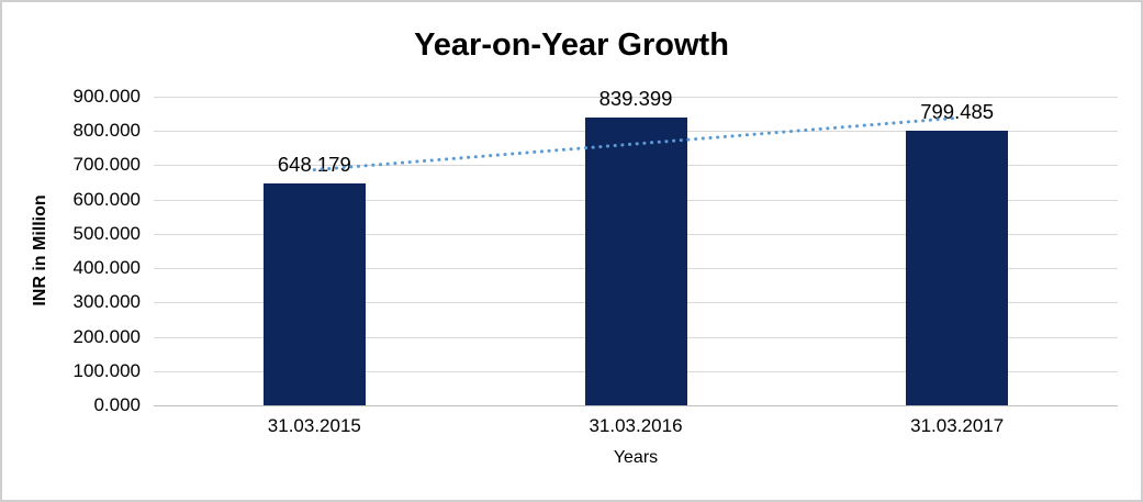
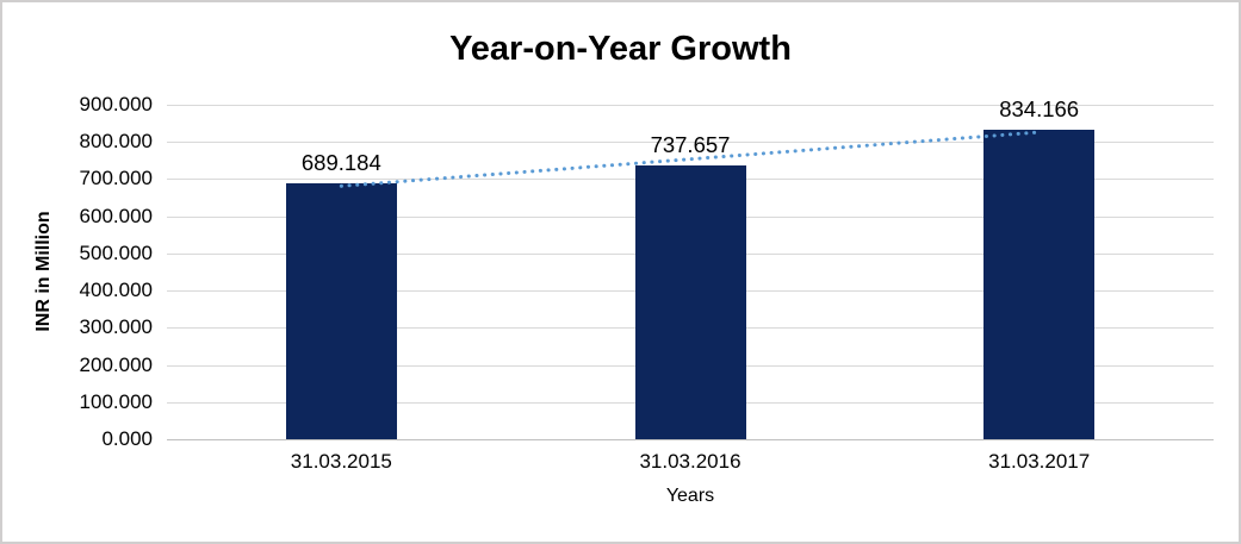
31.03.2015: 648.179 -> 689.184
31.03.2016: 839.399 -> 737.657
31.03.2017: 799.485 -> 834.166
